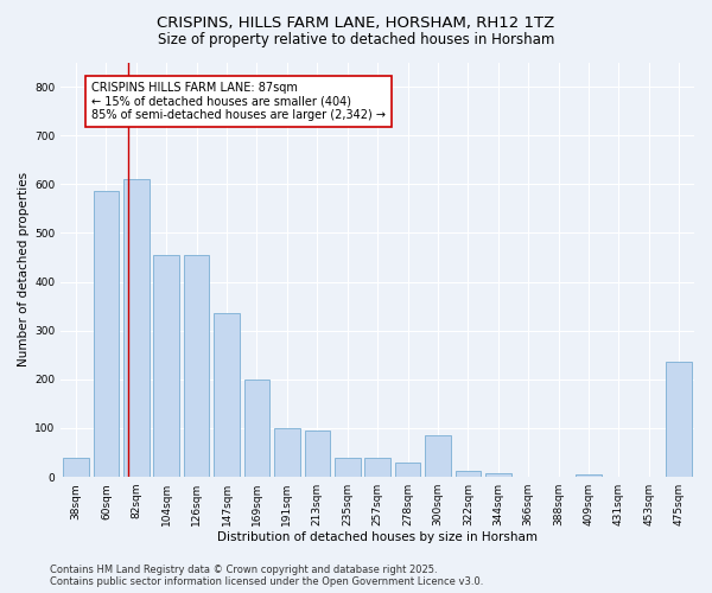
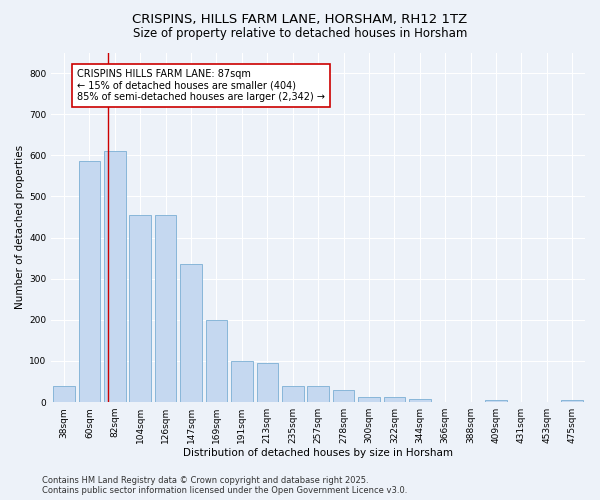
300sqm: 85 -> 13
475sqm: 235 -> 5
